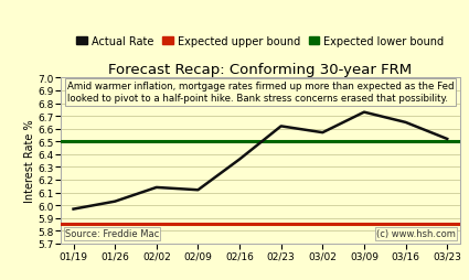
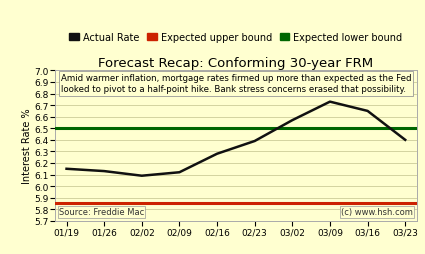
01/19: 5.97 -> 6.15
01/26: 6.03 -> 6.13
02/02: 6.14 -> 6.09
02/16: 6.36 -> 6.28
02/23: 6.62 -> 6.39
03/23: 6.52 -> 6.40
